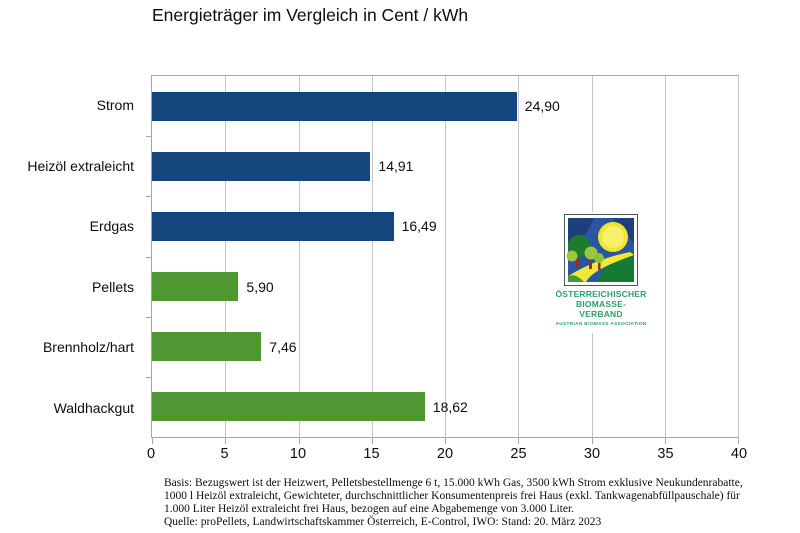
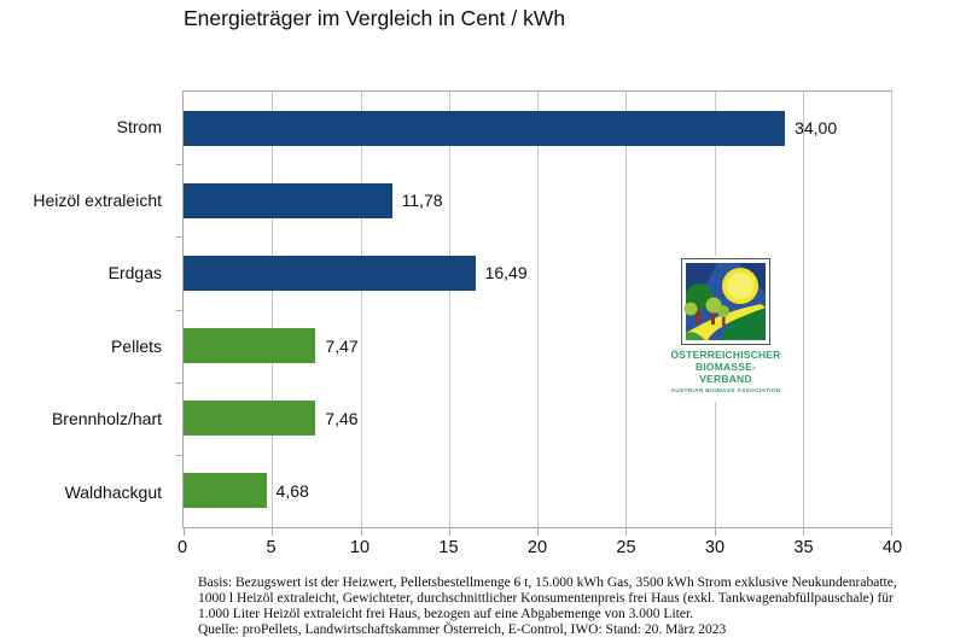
Strom: 24,90 -> 34,00
Heizöl extraleicht: 14,91 -> 11,78
Pellets: 5,90 -> 7,47
Waldhackgut: 18,62 -> 4,68
